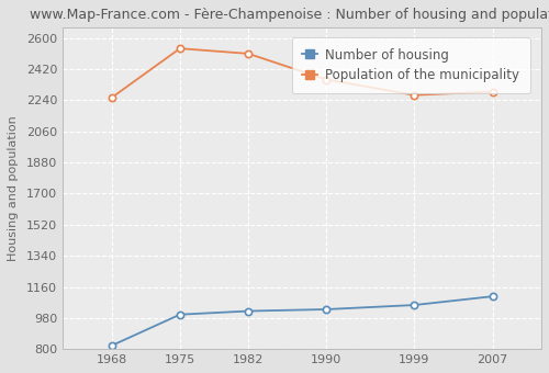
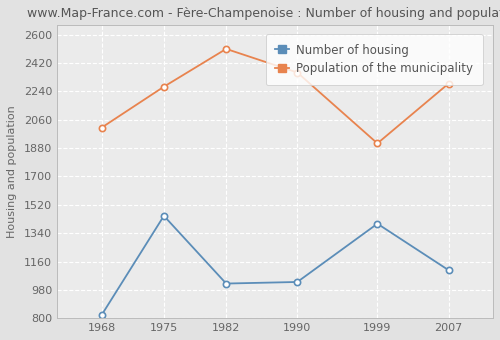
Population of the municipality/1968: 2260 -> 2010
Number of housing/1975: 1000 -> 1450
Population of the municipality/1975: 2540 -> 2270
Number of housing/1999: 1060 -> 1400
Population of the municipality/1999: 2270 -> 1910
